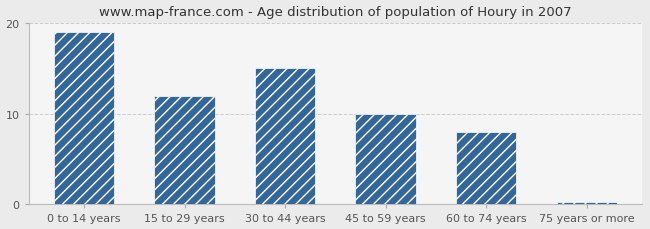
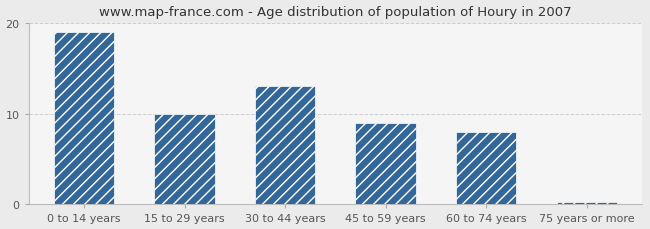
15 to 29 years: 12.0 -> 10.0
30 to 44 years: 15.0 -> 13.0
45 to 59 years: 10.0 -> 9.0
